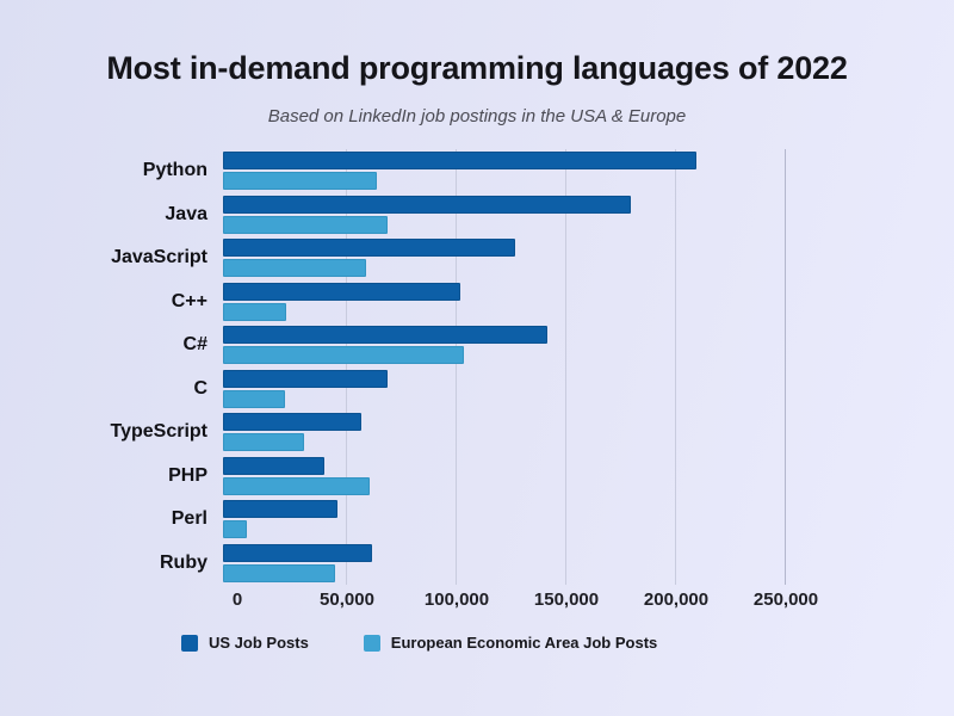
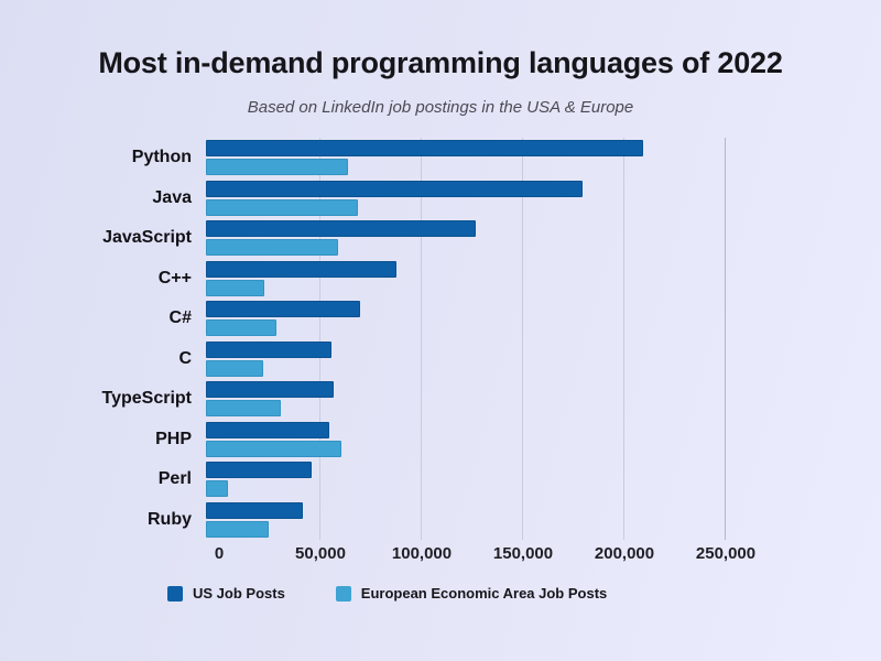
US Job Posts/C++: 108000 -> 94000
US Job Posts/C#: 148000 -> 76000
European Economic Area Job Posts/C#: 110000 -> 35000
US Job Posts/C: 75000 -> 62000
US Job Posts/PHP: 46000 -> 61000
US Job Posts/Ruby: 68000 -> 48000
European Economic Area Job Posts/Ruby: 51000 -> 31000
